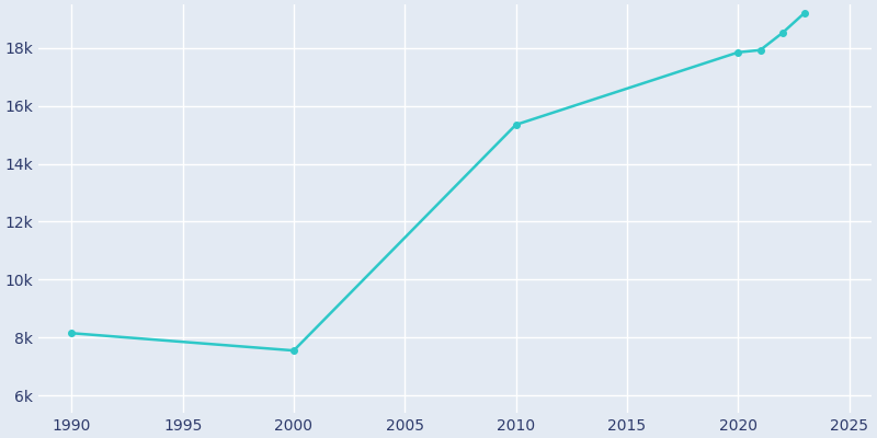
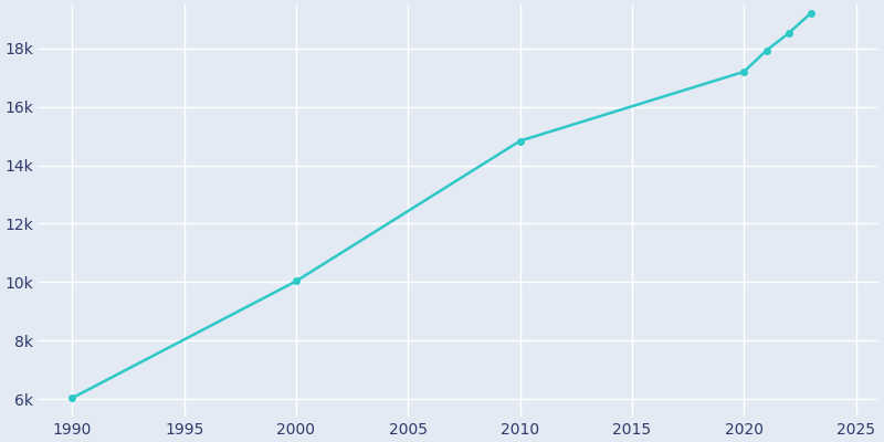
1990: 8.15k -> 6.04k
2000: 7.55k -> 10.03k
2010: 15.35k -> 14.84k
2020: 17.85k -> 17.20k
